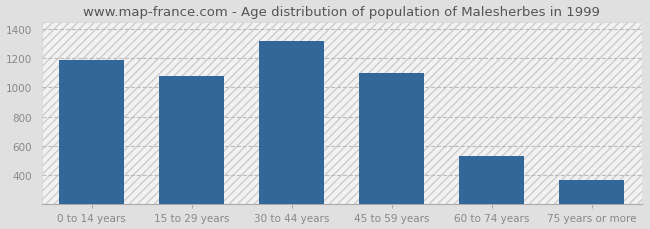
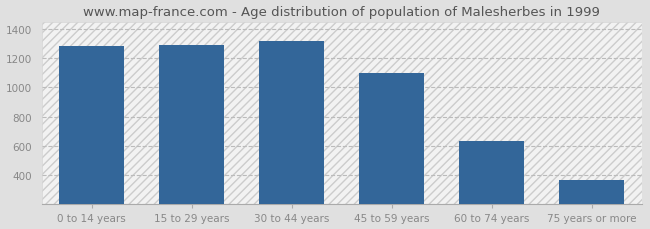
0 to 14 years: 1190 -> 1280
15 to 29 years: 1080 -> 1290
60 to 74 years: 530 -> 630
